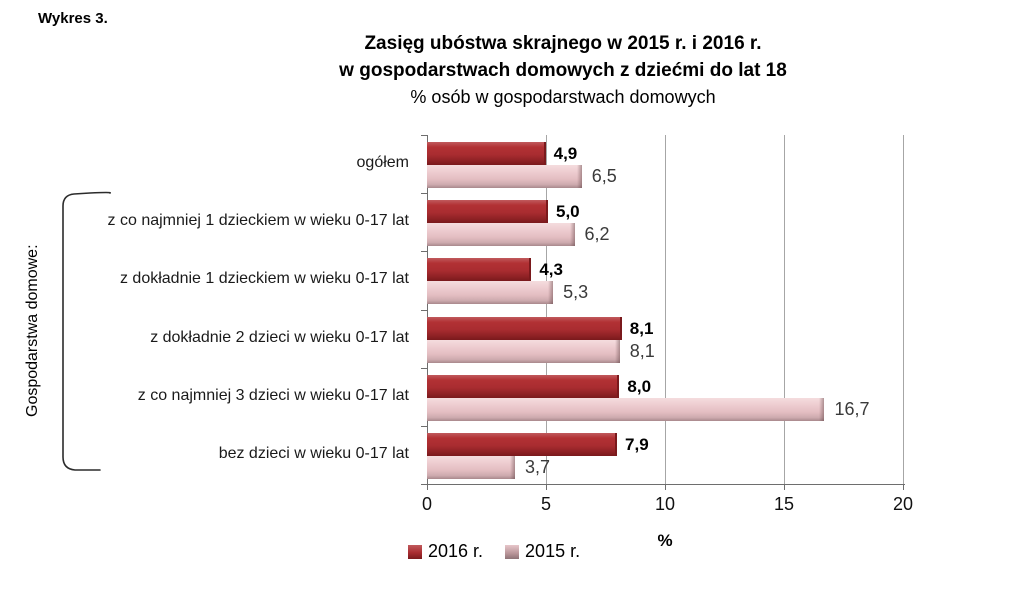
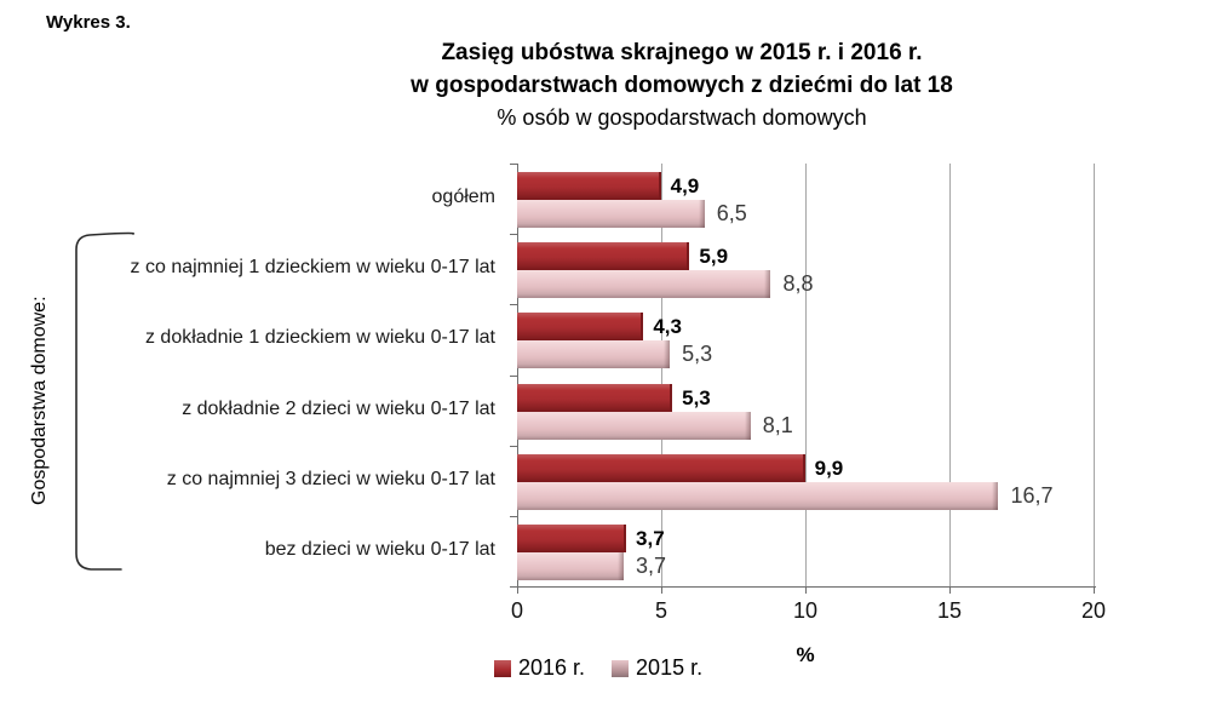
2016 r./z co najmniej 1 dzieckiem w wieku 0-17 lat: 5,0 -> 5,9
2015 r./z co najmniej 1 dzieckiem w wieku 0-17 lat: 6,2 -> 8,8
2016 r./z dokładnie 2 dzieci w wieku 0-17 lat: 8,1 -> 5,3
2016 r./z co najmniej 3 dzieci w wieku 0-17 lat: 8,0 -> 9,9
2016 r./bez dzieci w wieku 0-17 lat: 7,9 -> 3,7
